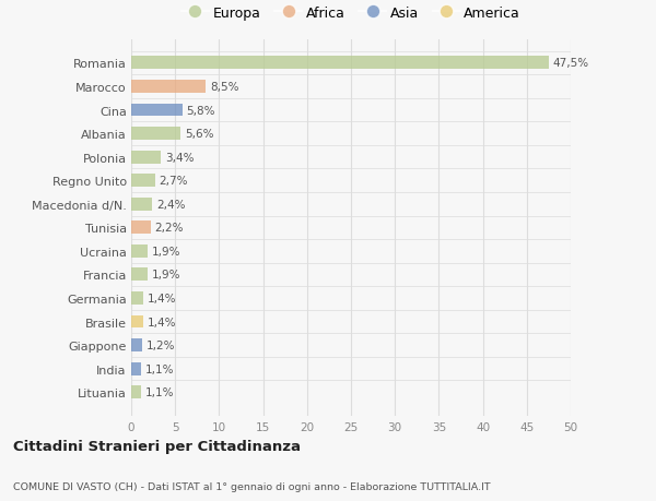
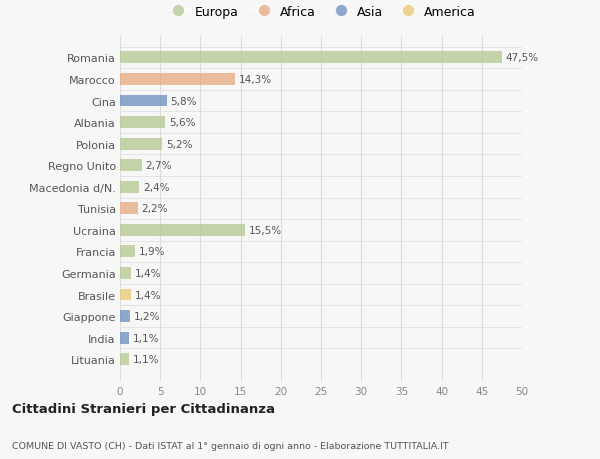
Marocco: 8,5% -> 14,3%
Polonia: 3,4% -> 5,2%
Ucraina: 1,9% -> 15,5%
